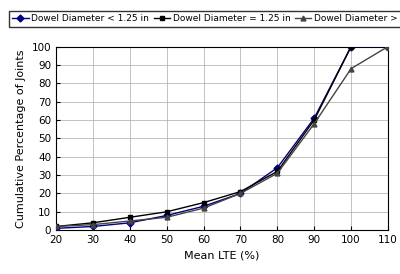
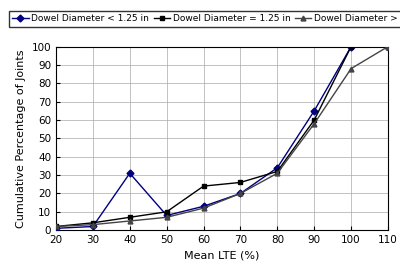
Dowel Diameter < 1.25 in/40: 4 -> 31
Dowel Diameter = 1.25 in/60: 15 -> 24
Dowel Diameter = 1.25 in/70: 21 -> 26
Dowel Diameter < 1.25 in/90: 61 -> 65
